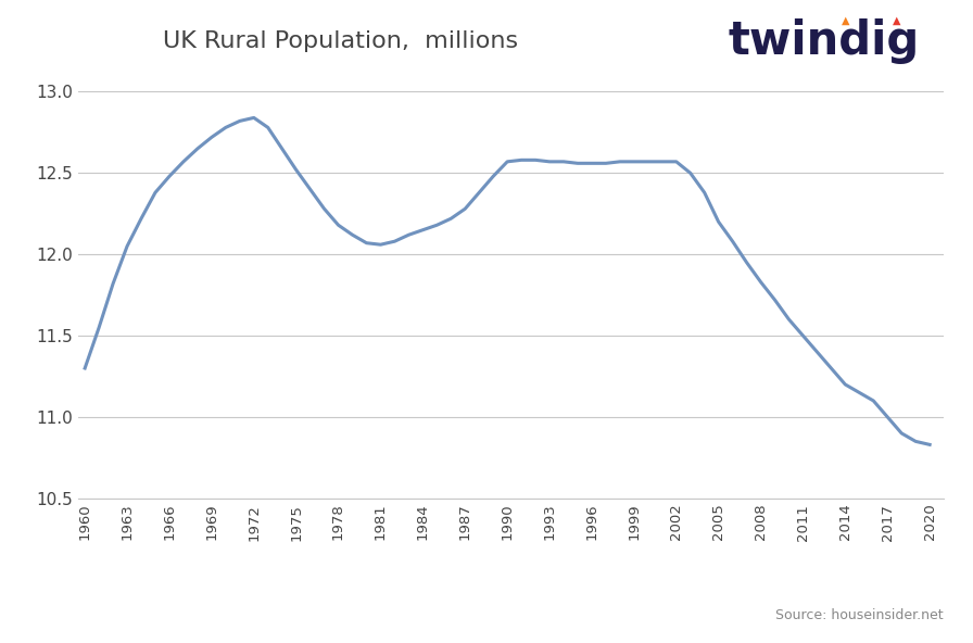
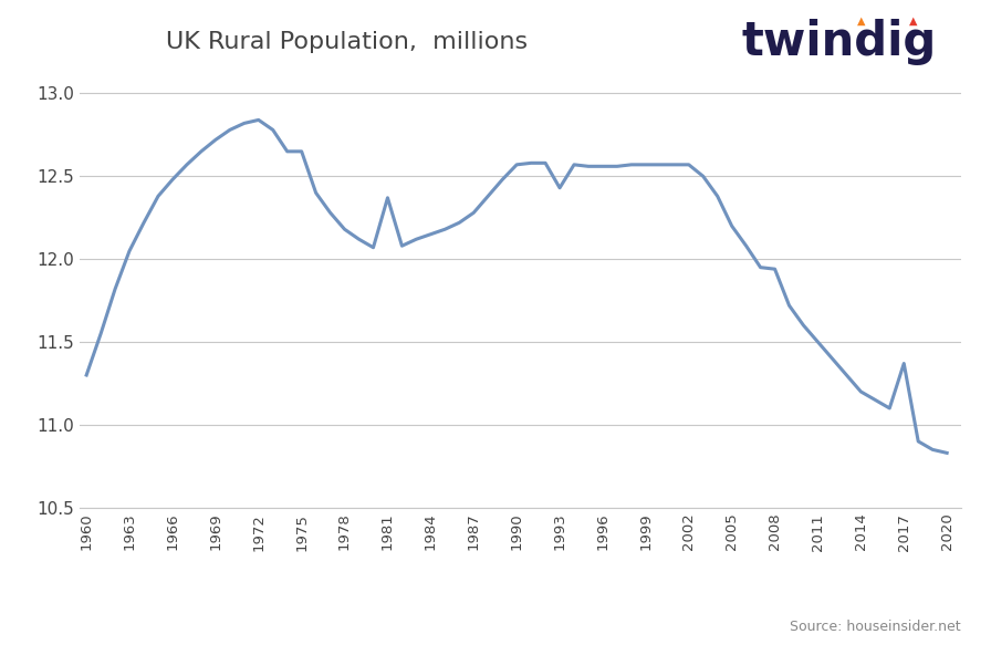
1975: 12.52 -> 12.65
1981: 12.06 -> 12.37
1993: 12.57 -> 12.43
2008: 11.83 -> 11.94
2017: 11.00 -> 11.37
